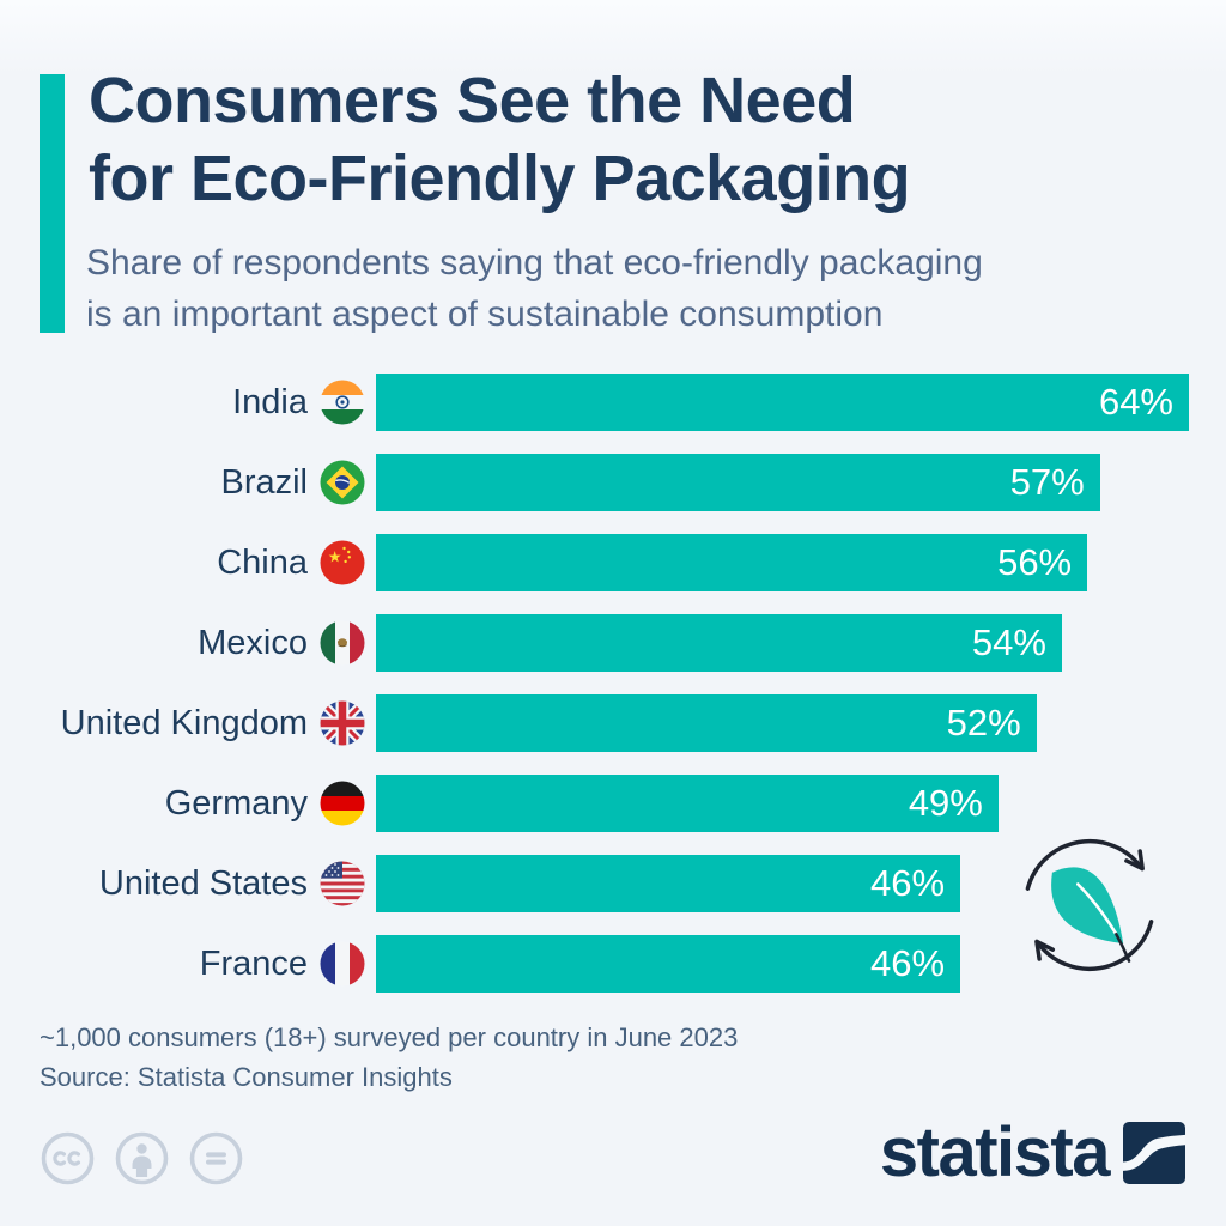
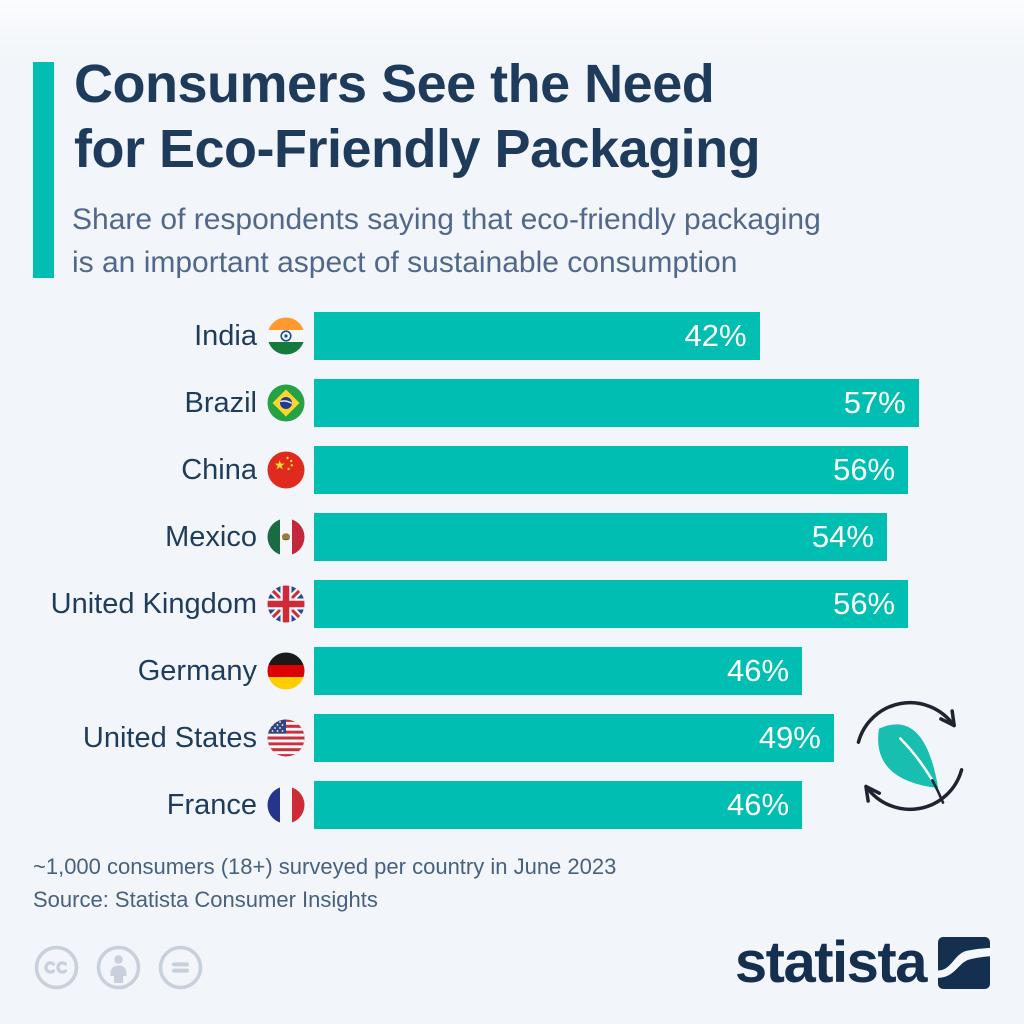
India: 64% -> 42%
United Kingdom: 52% -> 56%
Germany: 49% -> 46%
United States: 46% -> 49%
